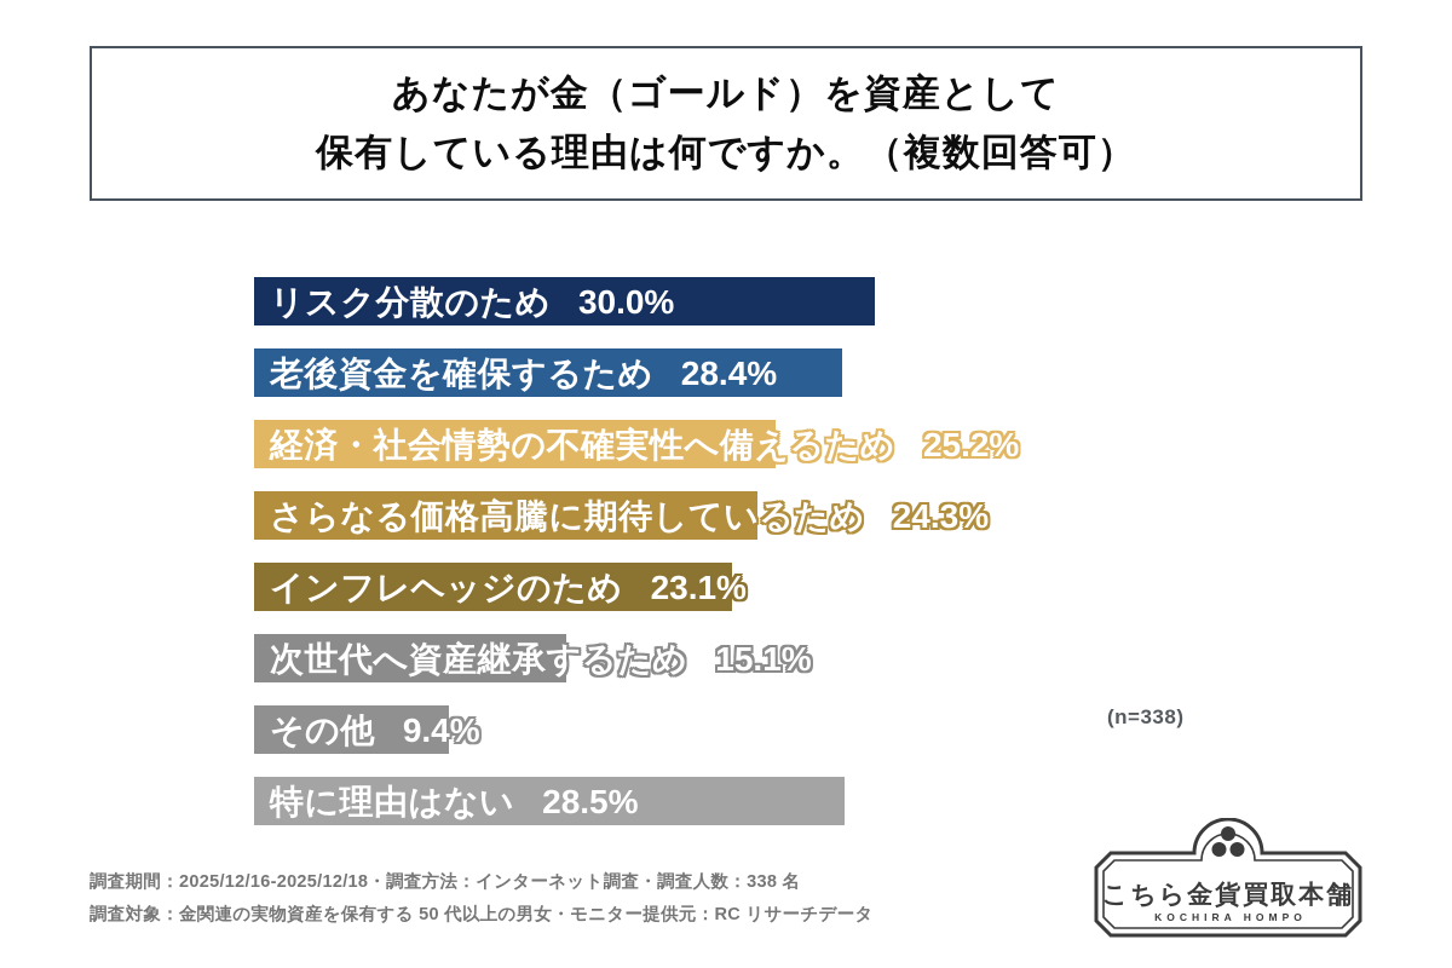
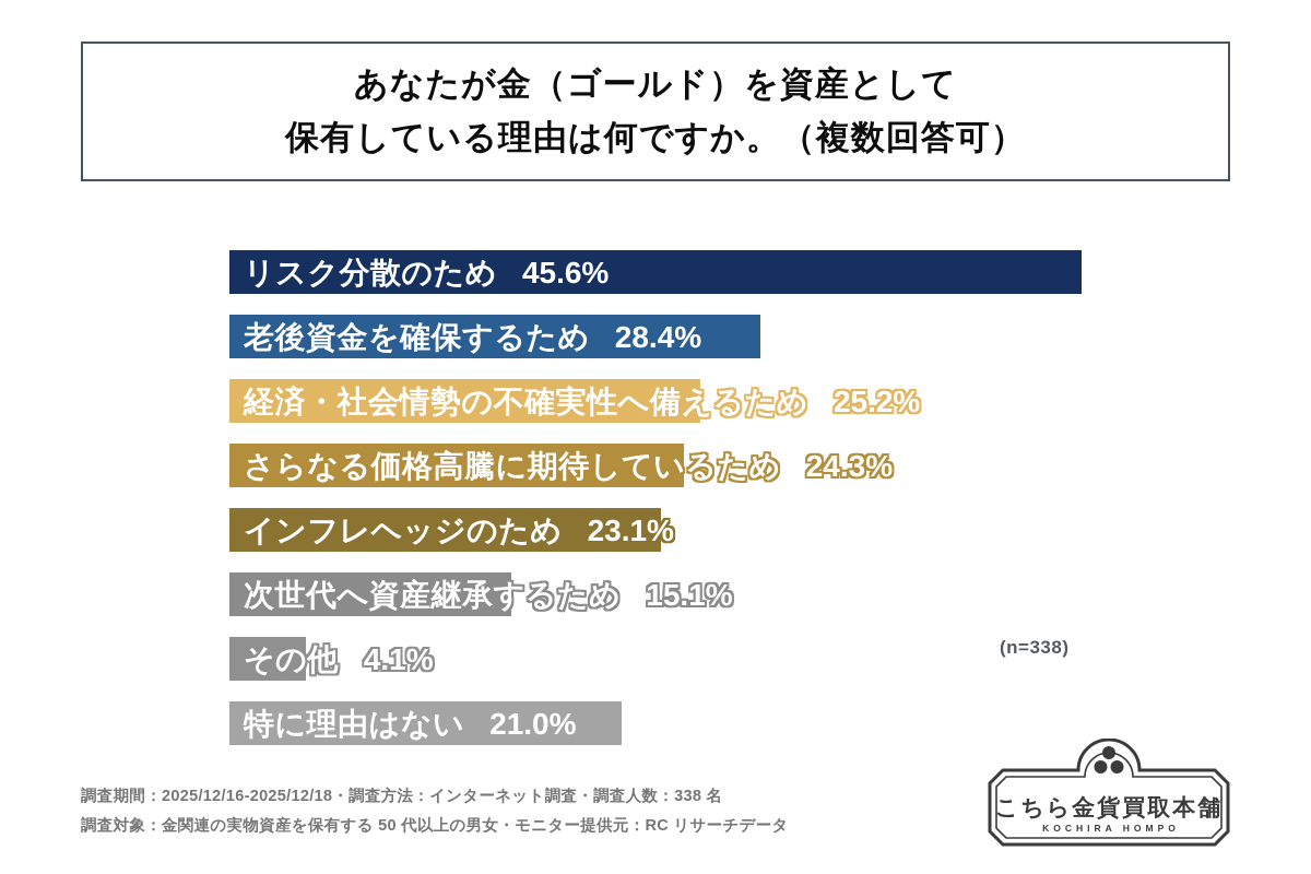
リスク分散のため: 30.0% -> 45.6%
その他: 9.4% -> 4.1%
特に理由はない: 28.5% -> 21.0%
